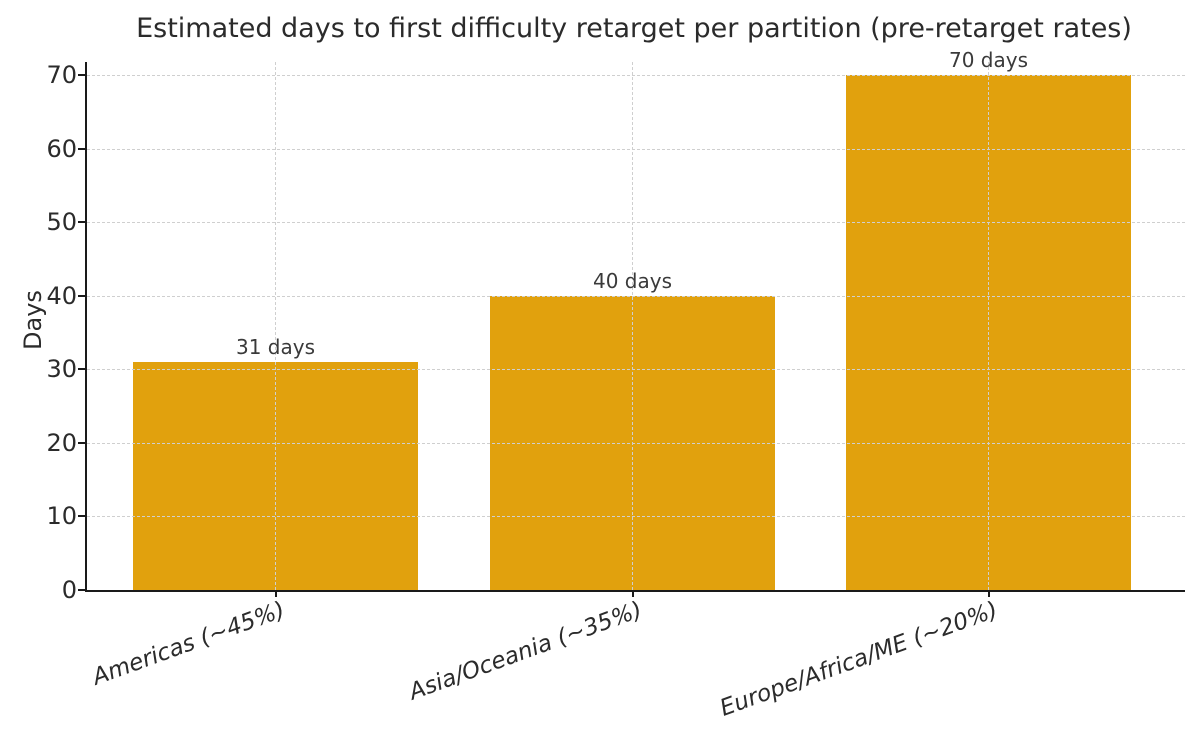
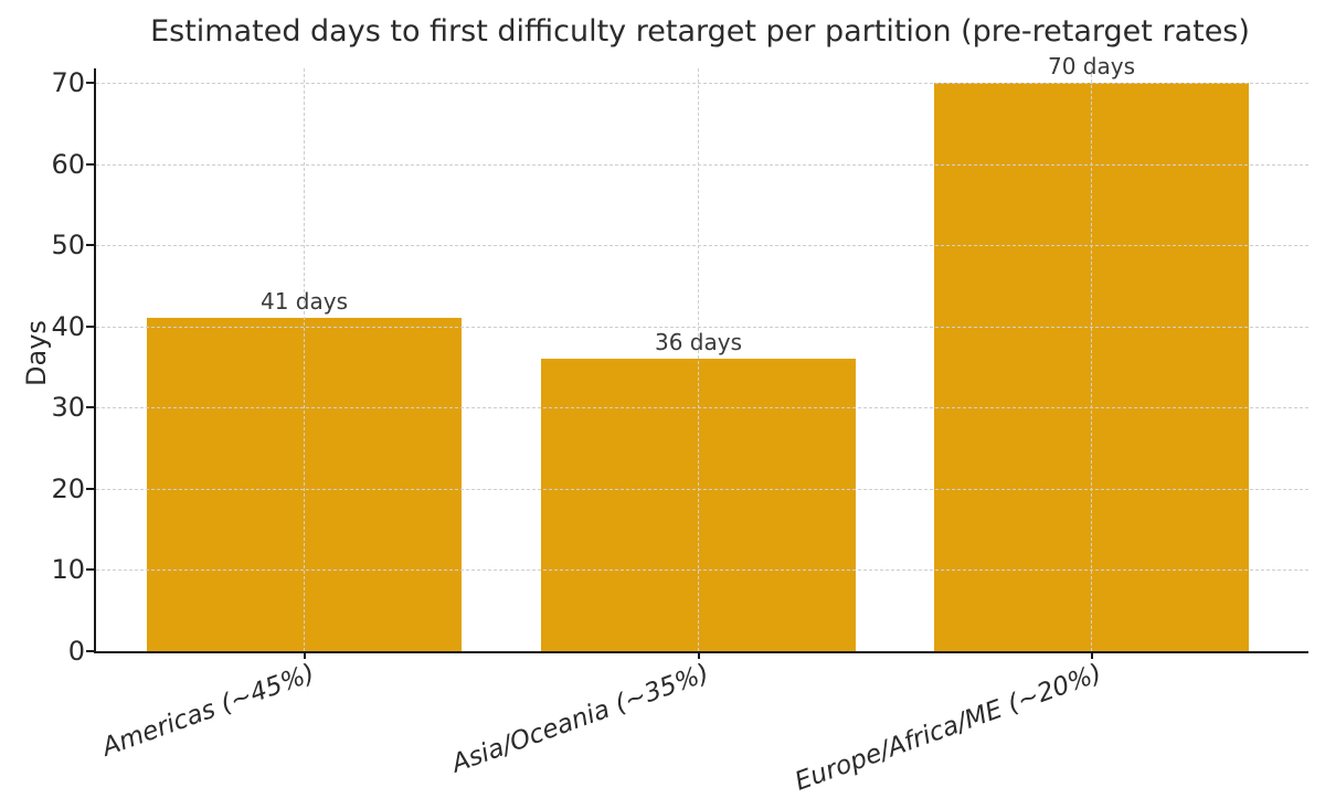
Americas (~45%): 31 -> 41
Asia/Oceania (~35%): 40 -> 36
